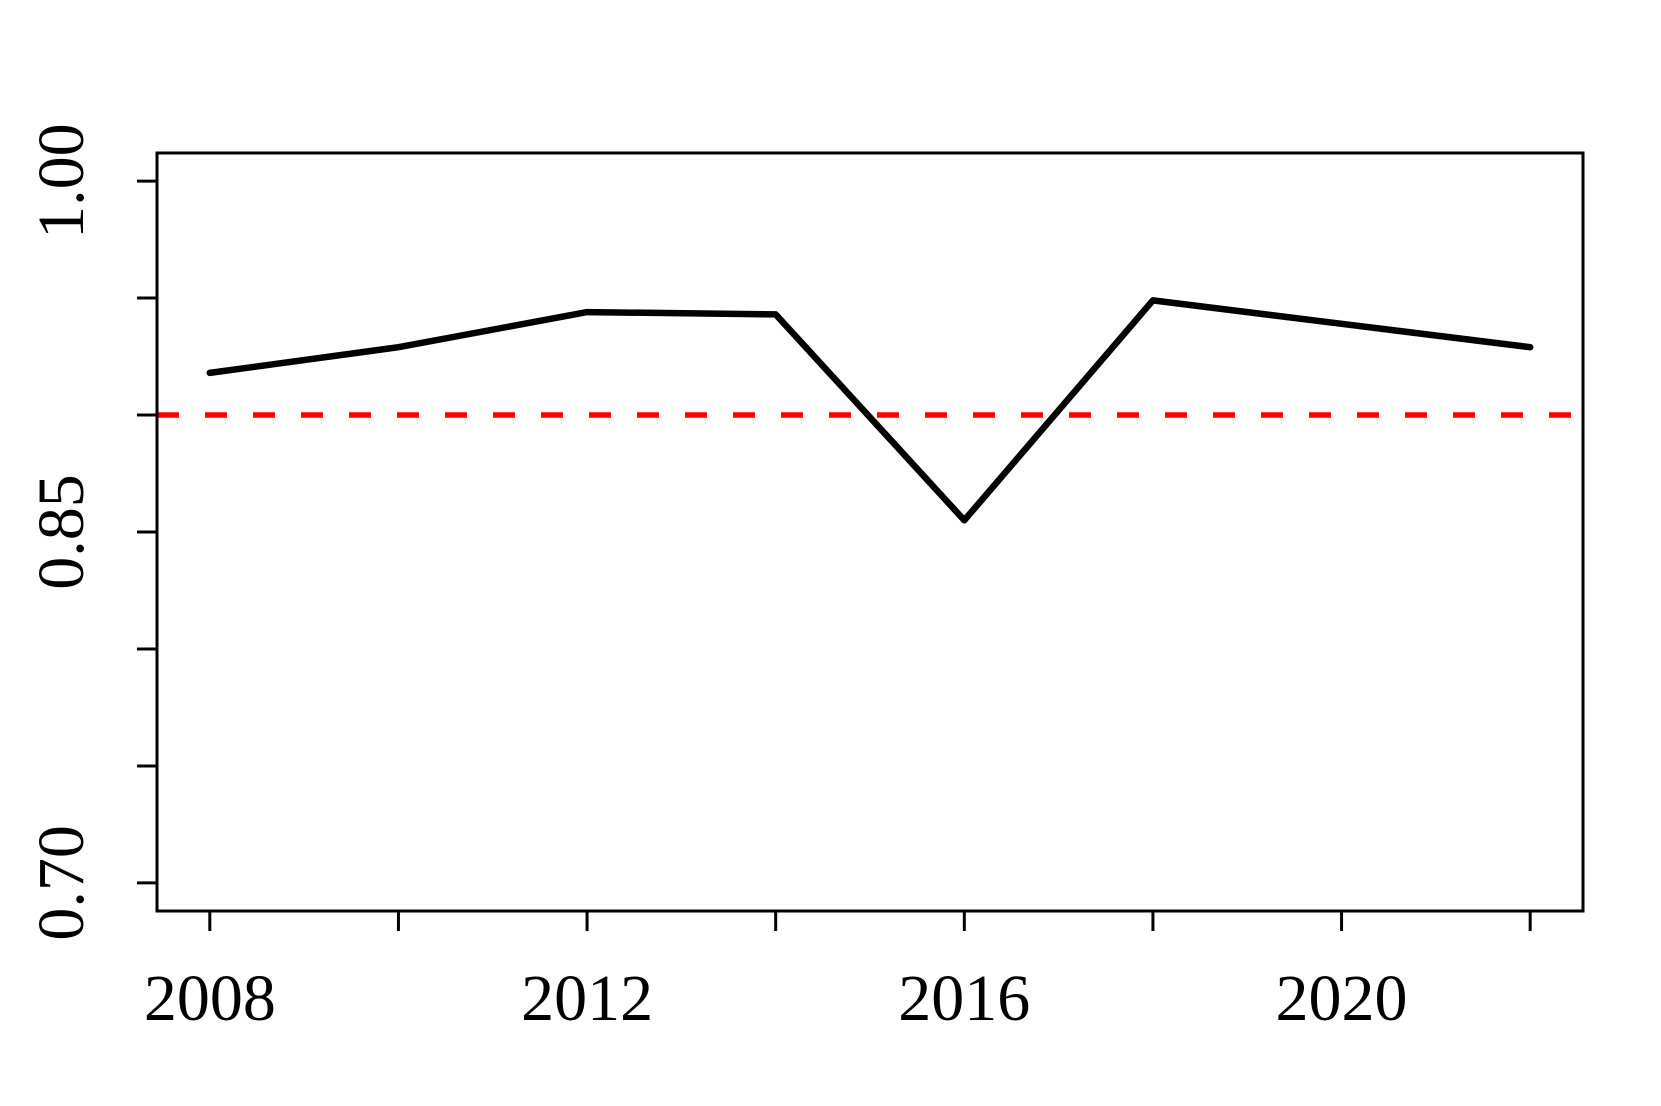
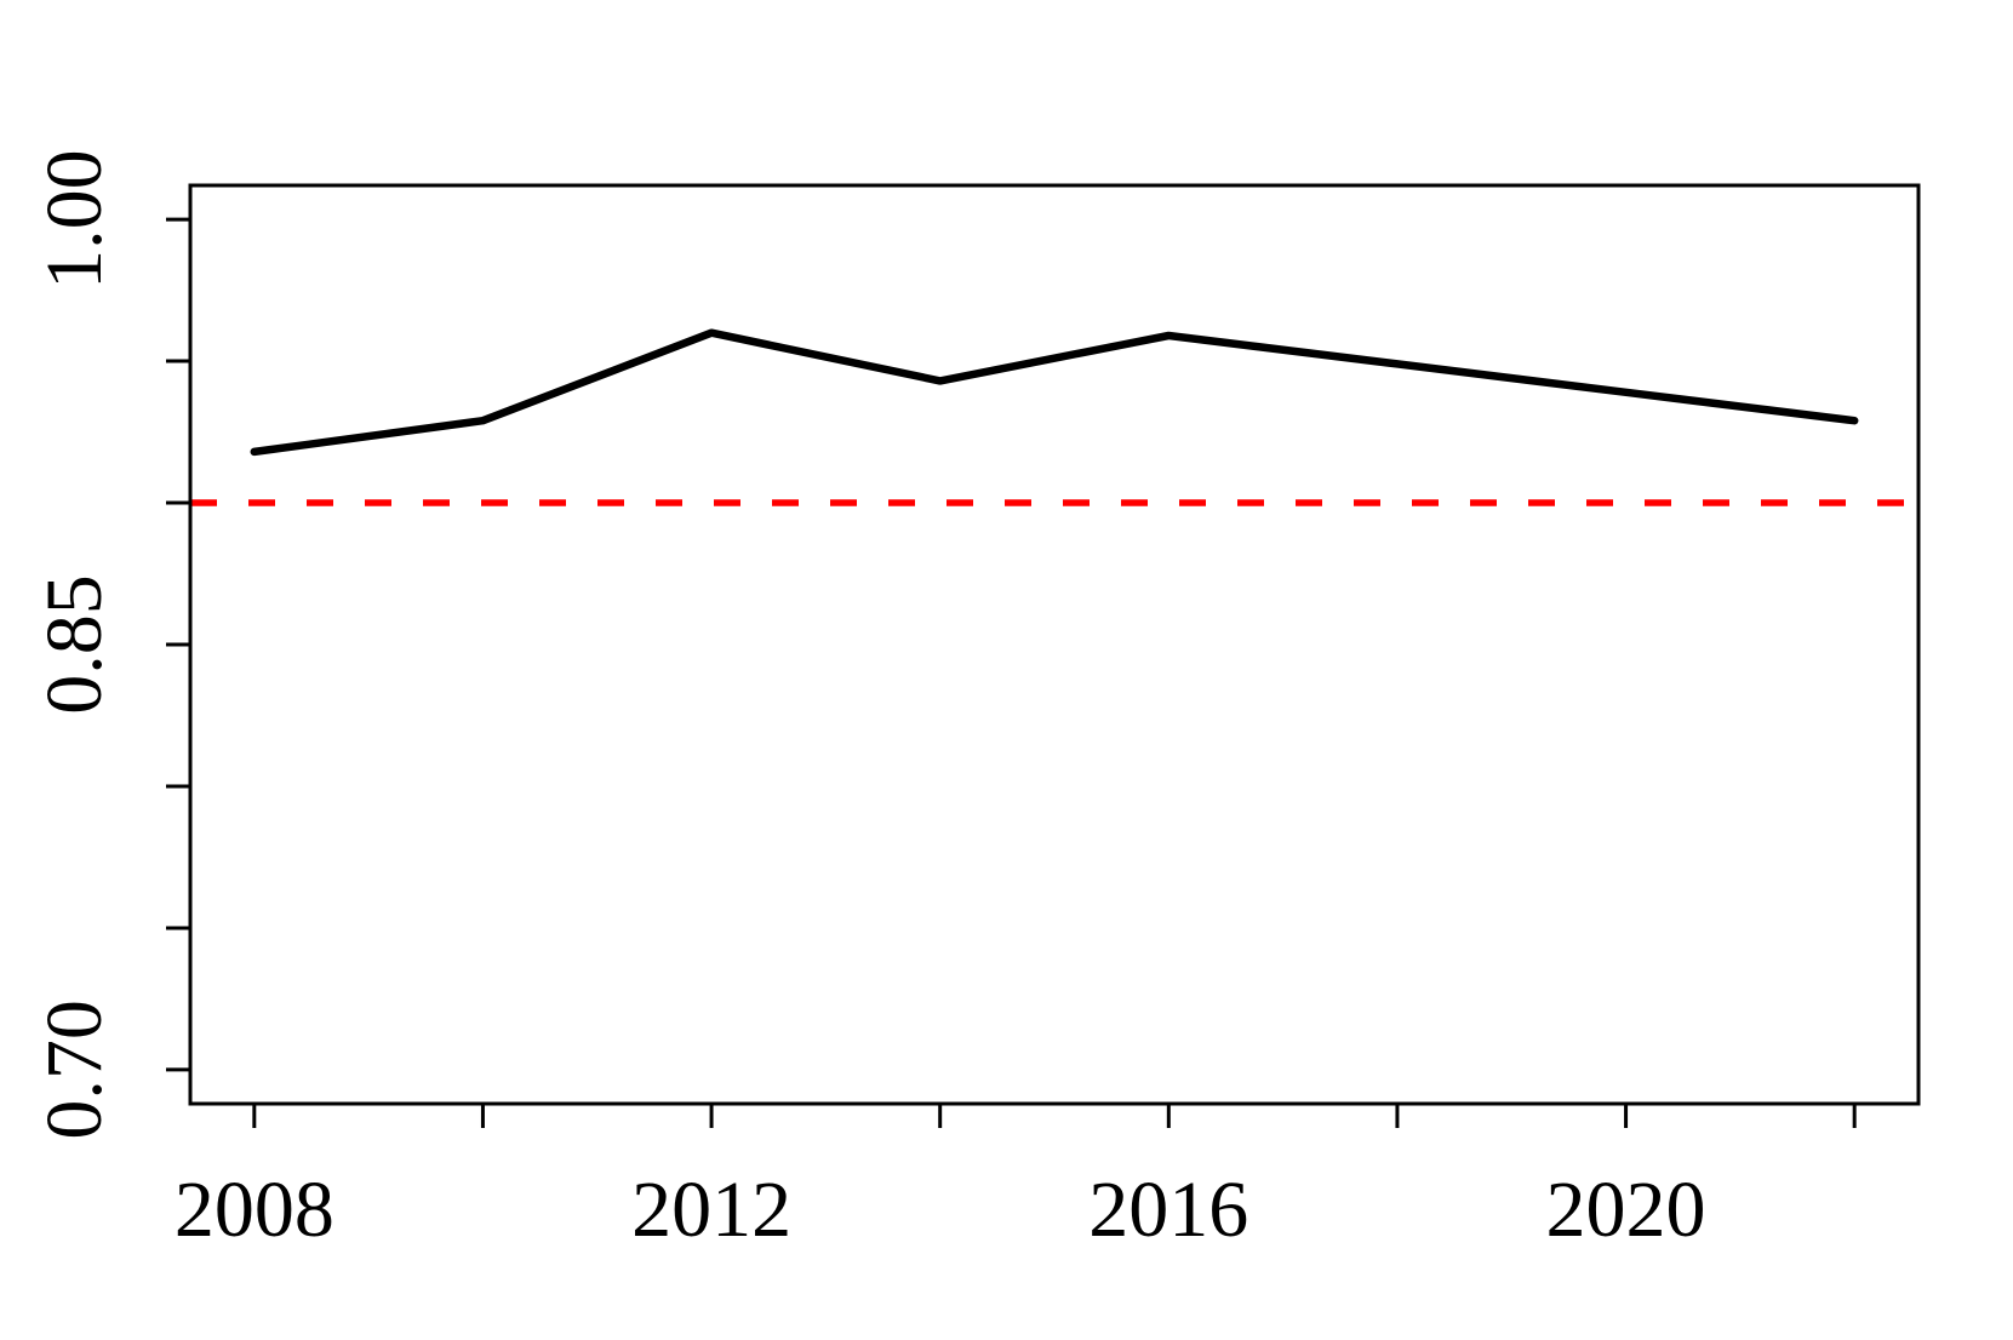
2012: 0.944 -> 0.960
2016: 0.855 -> 0.959
